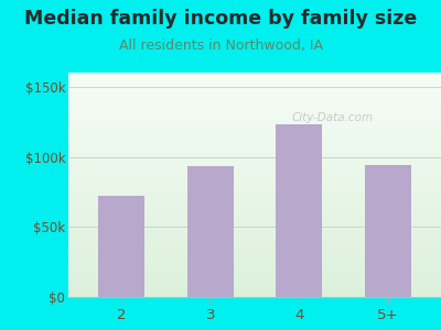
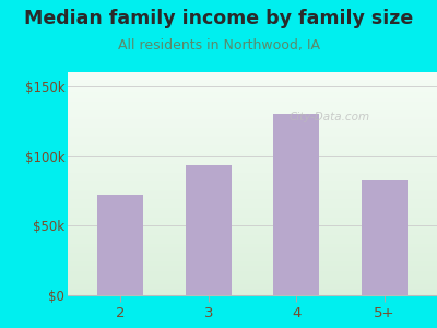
4: $123k -> $130k
5+: $94k -> $82k
